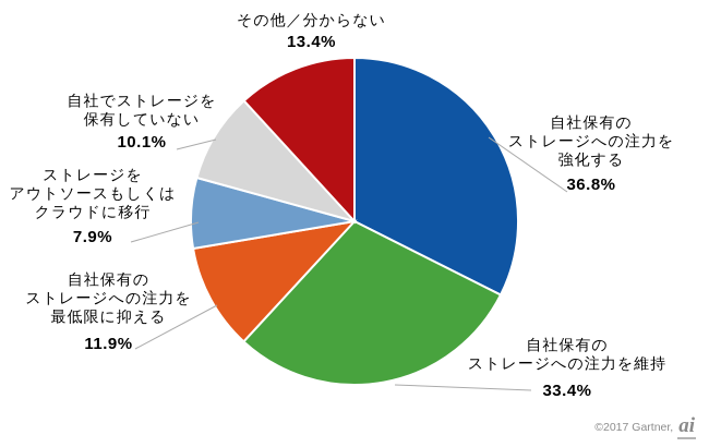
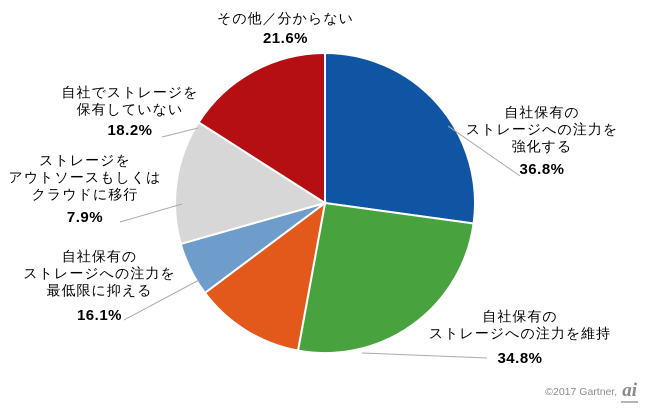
自社保有の ストレージへの注力を維持: 33.4% -> 34.8%
自社保有の ストレージへの注力を 最低限に抑える: 11.9% -> 16.1%
自社でストレージを 保有していない: 10.1% -> 18.2%
その他／分からない: 13.4% -> 21.6%
